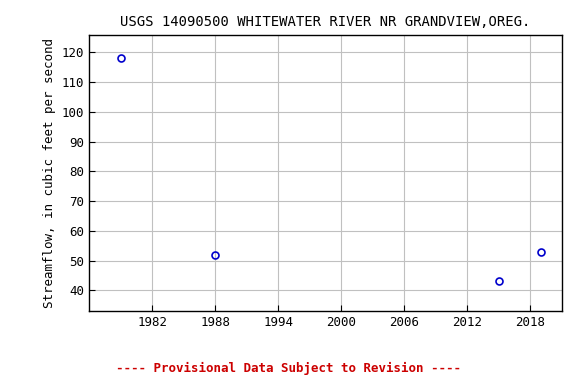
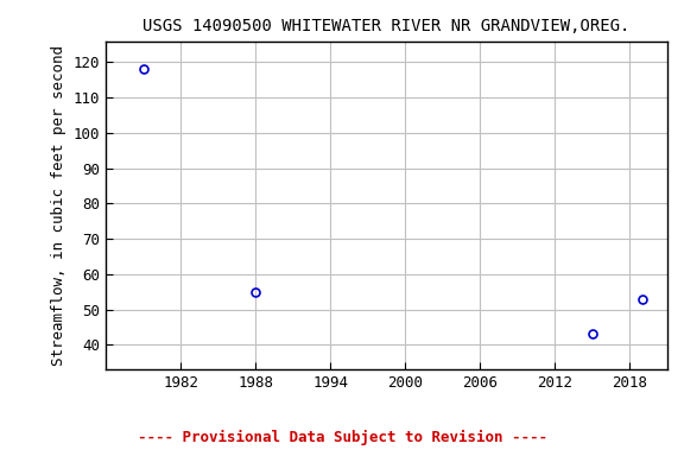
1988: 52 -> 55
